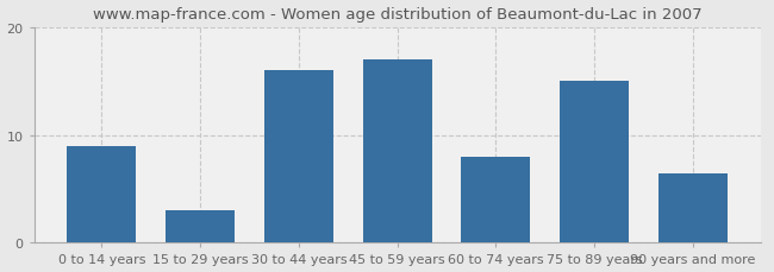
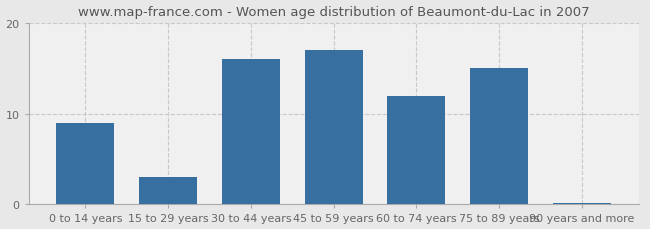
60 to 74 years: 8.0 -> 12.0
90 years and more: 6.4 -> 0.2
